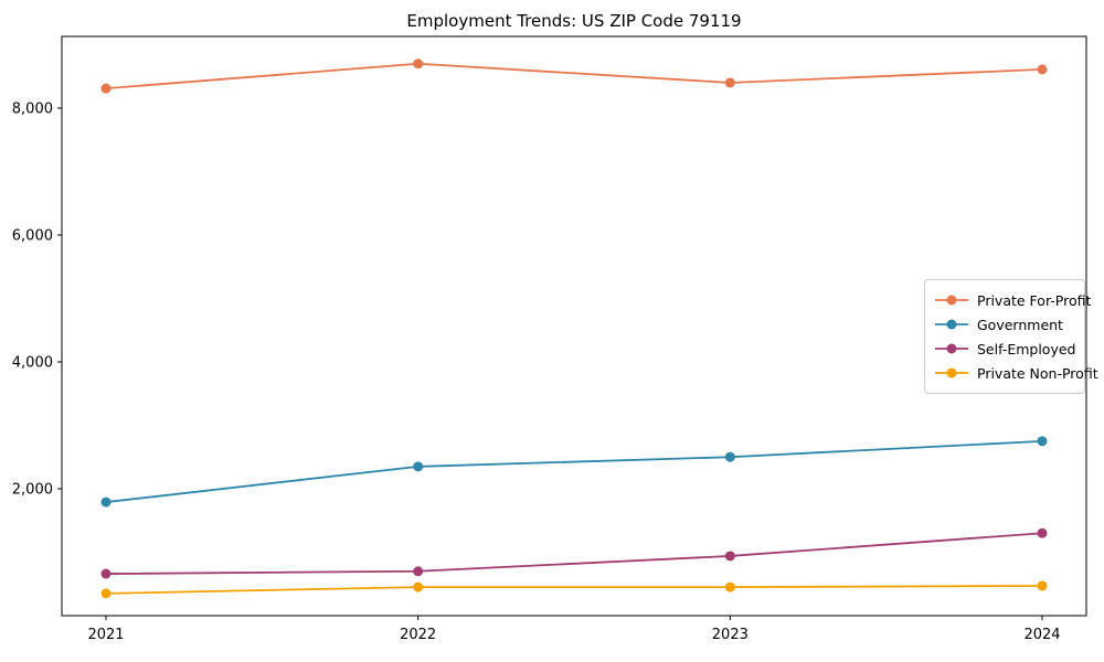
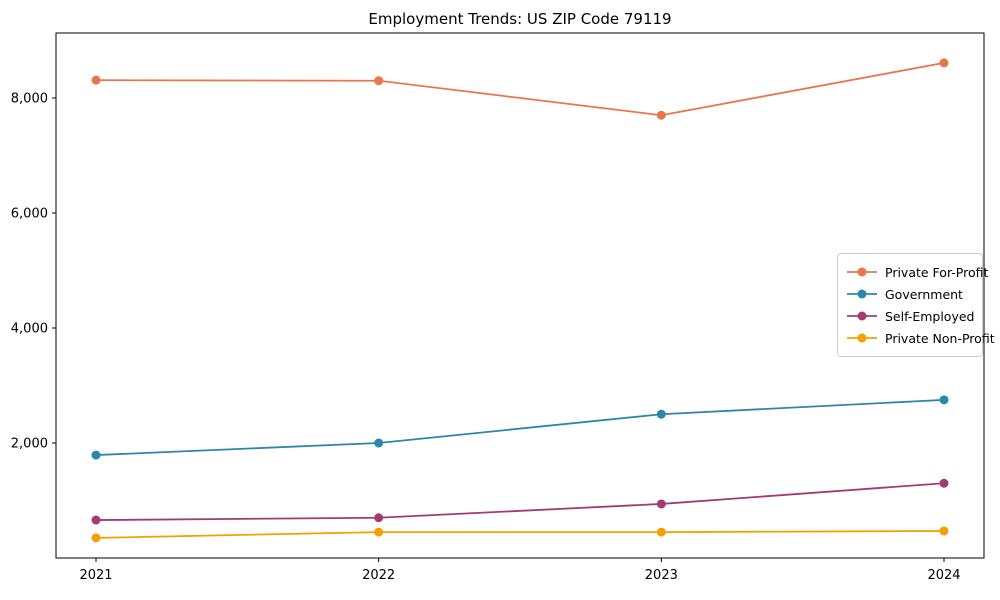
Private For-Profit/2022: 8700 -> 8300
Government/2022: 2400 -> 2000
Private For-Profit/2023: 8400 -> 7700
